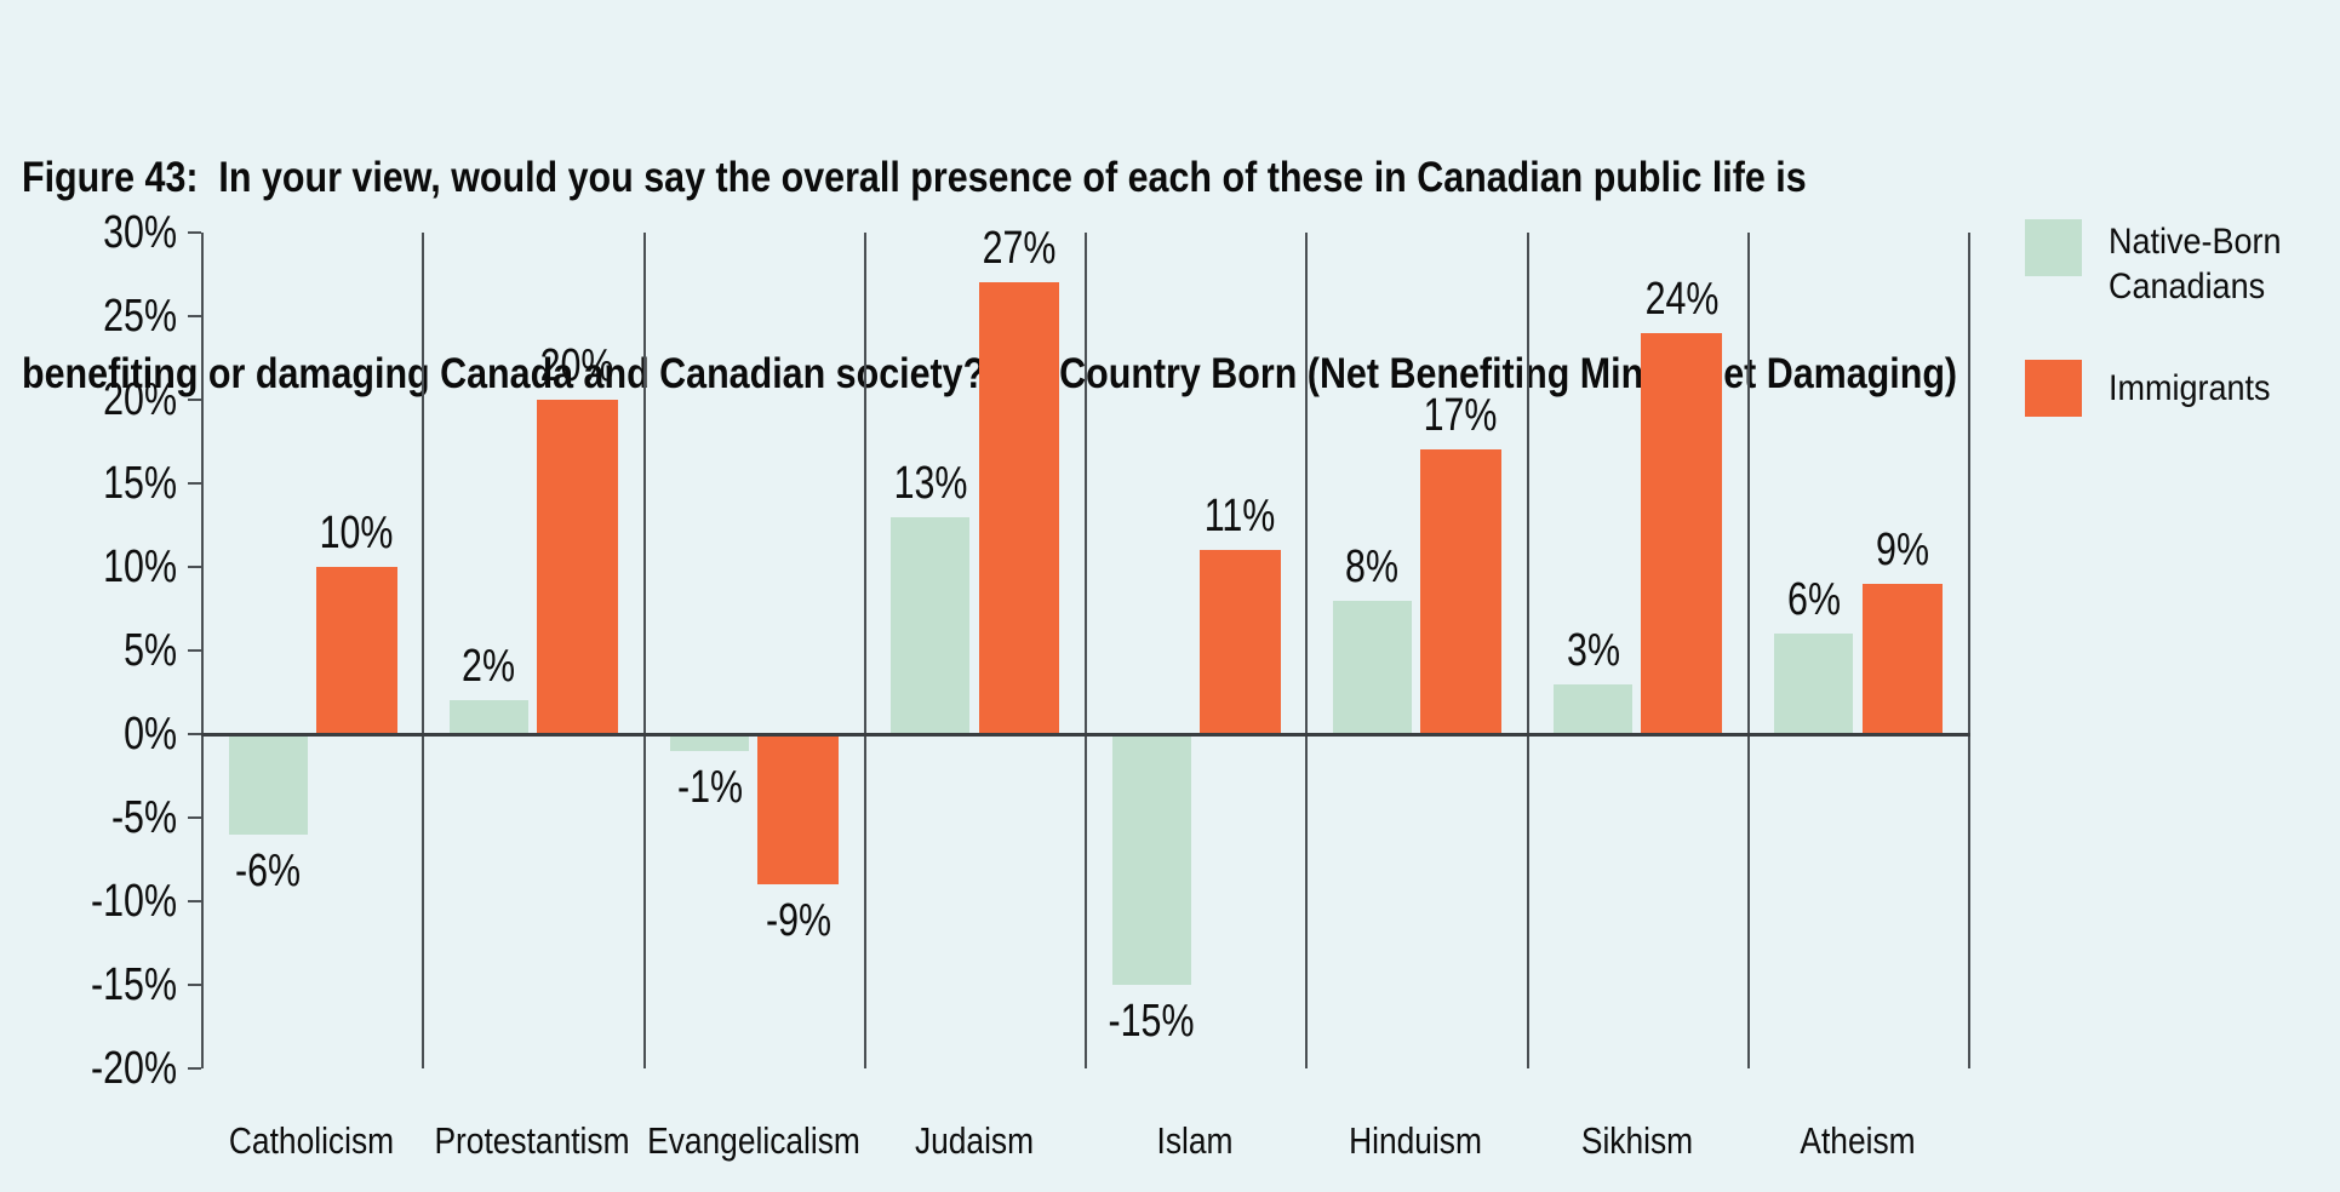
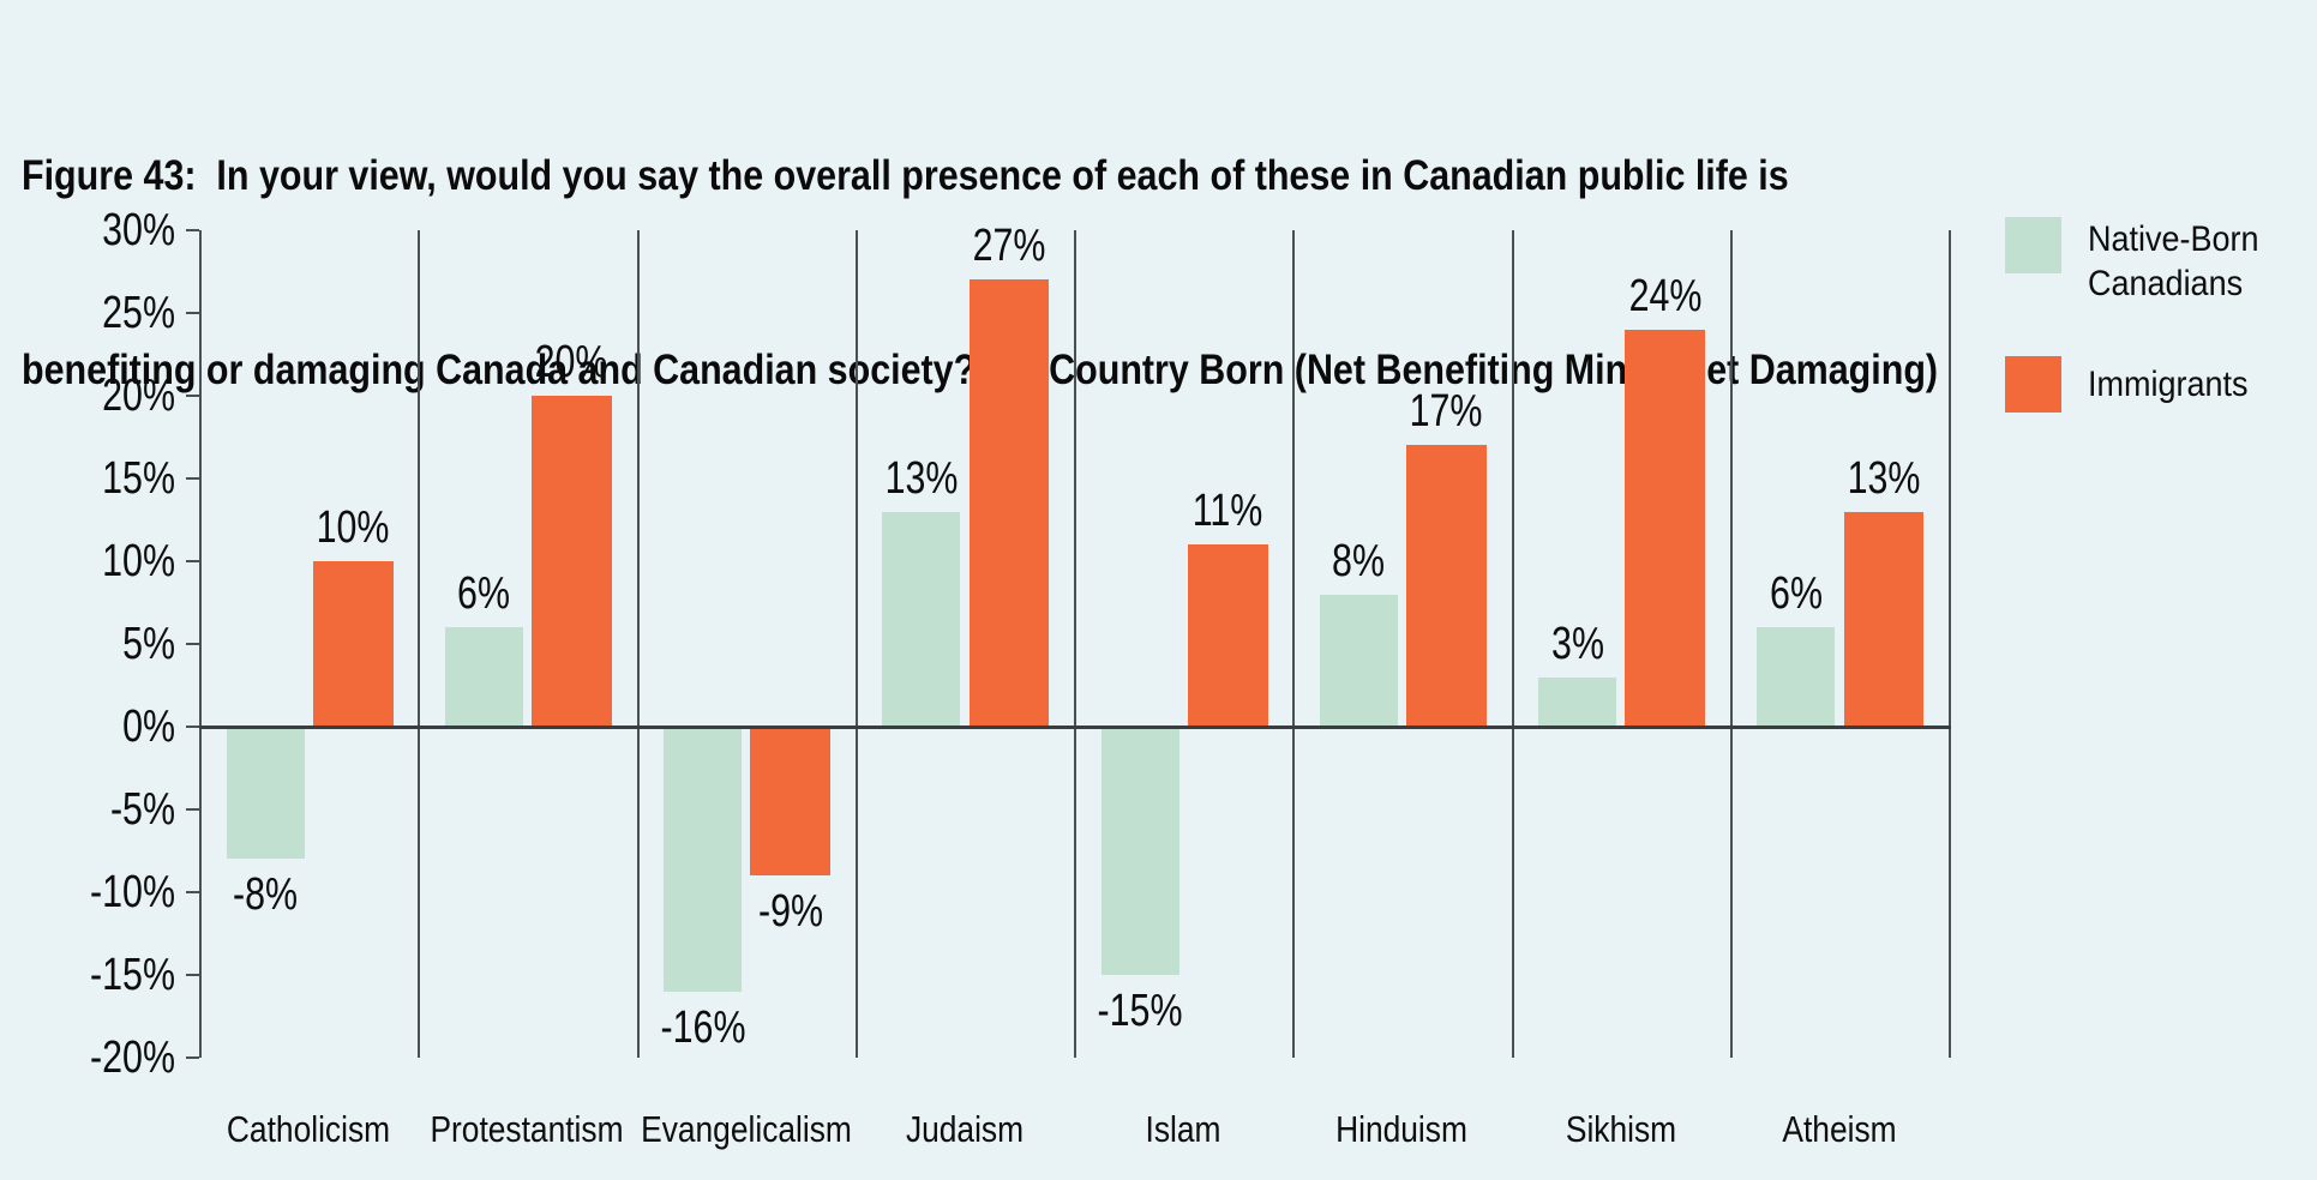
Native-Born Canadians/Catholicism: -6% -> -8%
Native-Born Canadians/Protestantism: 2% -> 6%
Native-Born Canadians/Evangelicalism: -1% -> -16%
Immigrants/Atheism: 9% -> 13%
